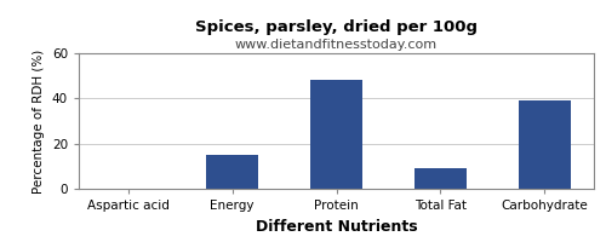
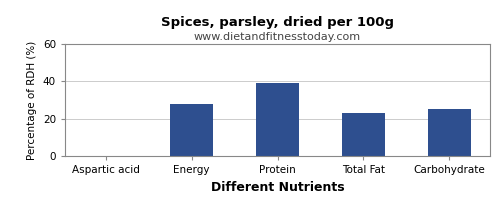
Energy: 15 -> 28
Protein: 48 -> 39
Total Fat: 9 -> 23
Carbohydrate: 39 -> 25
